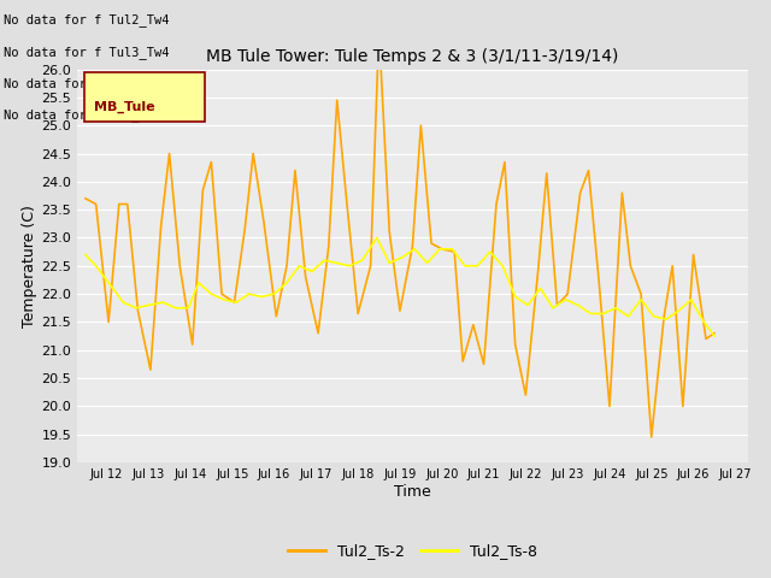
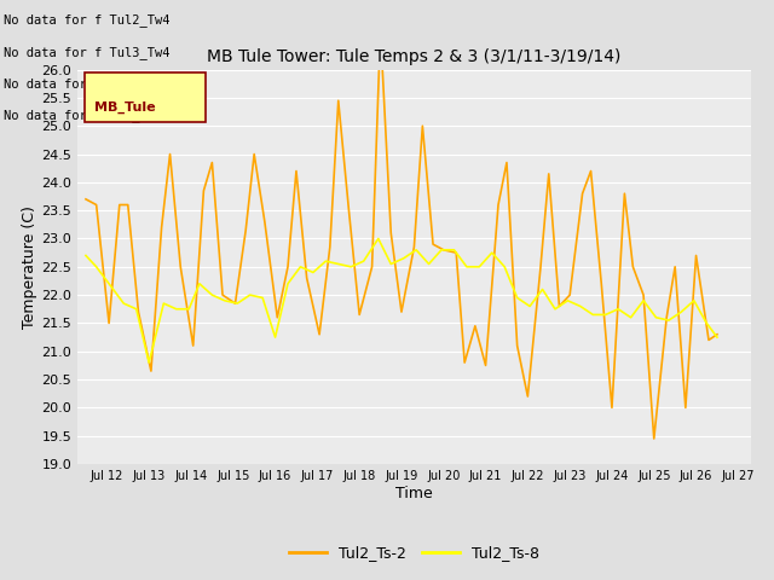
Tul2_Ts-8/Jul 13: 21.80 -> 20.80
Tul2_Ts-8/Jul 16: 22.00 -> 21.25
